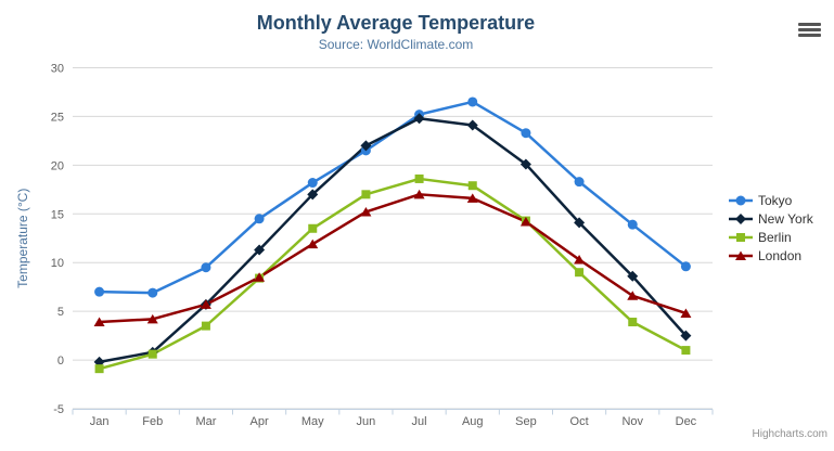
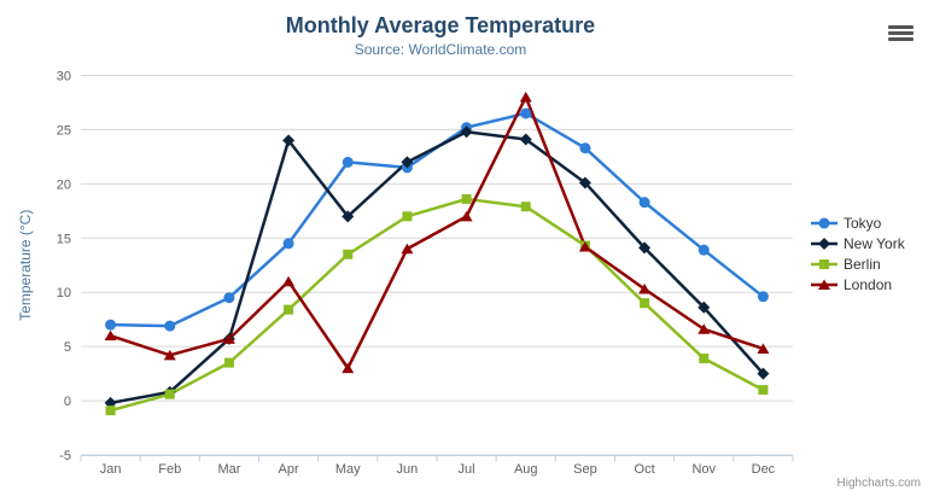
London/Jan: 4 -> 6
New York/Apr: 11 -> 24
London/Apr: 8 -> 11
Tokyo/May: 18 -> 22
London/May: 12 -> 3
London/Jun: 15 -> 14
London/Aug: 17 -> 28
